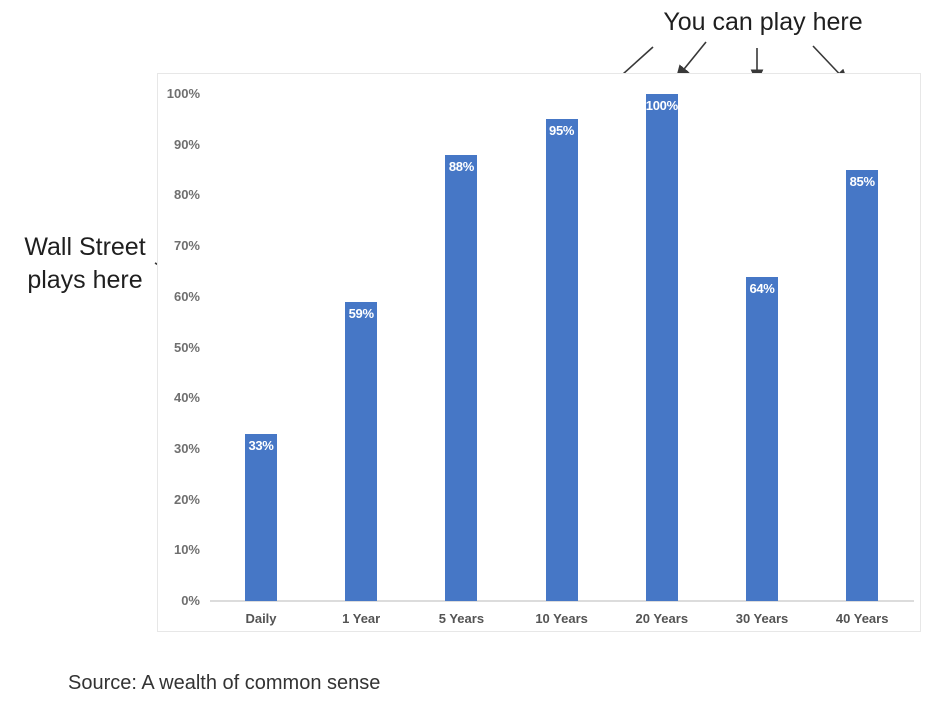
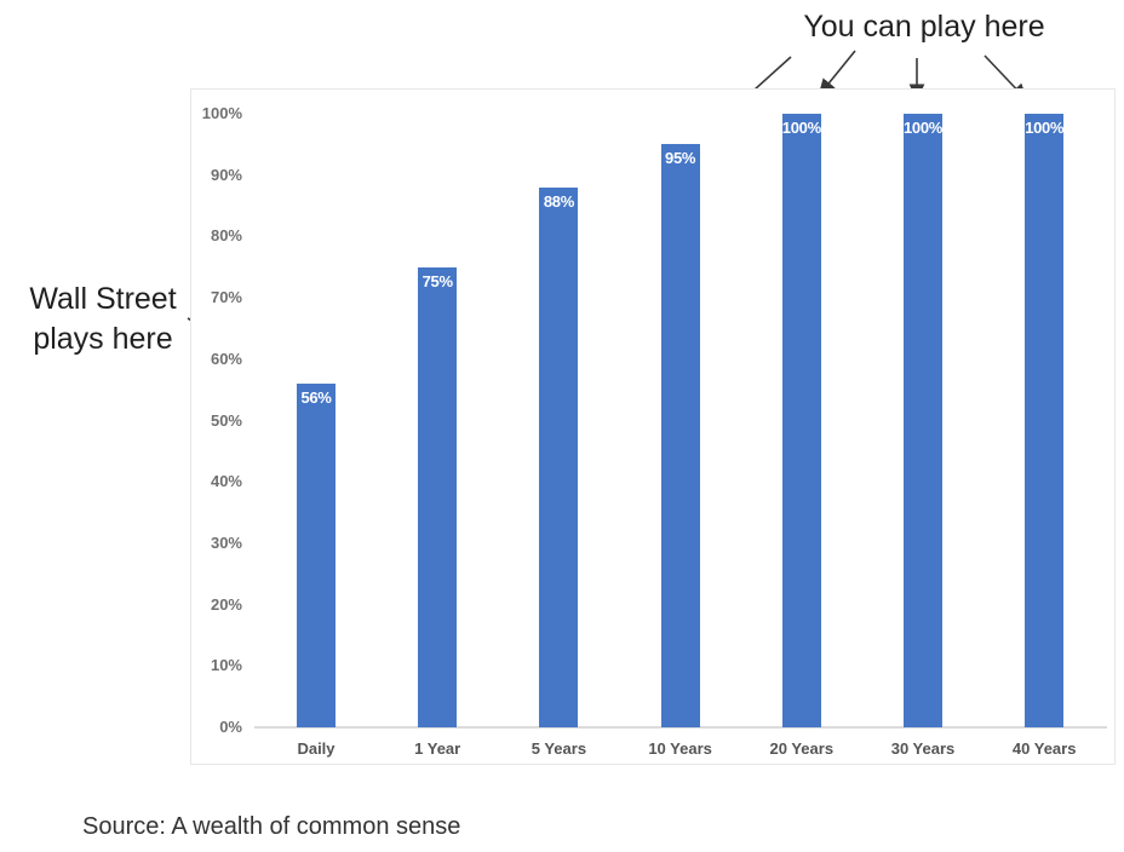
Daily: 33% -> 56%
1 Year: 59% -> 75%
30 Years: 64% -> 100%
40 Years: 85% -> 100%
